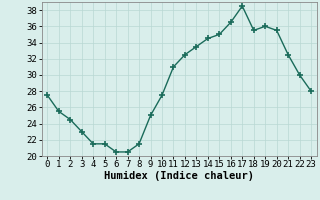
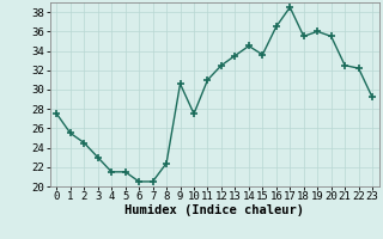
8: 21.5 -> 22.4
9: 25.0 -> 30.6
15: 35.0 -> 33.6
22: 30.0 -> 32.2
23: 28.0 -> 29.2
